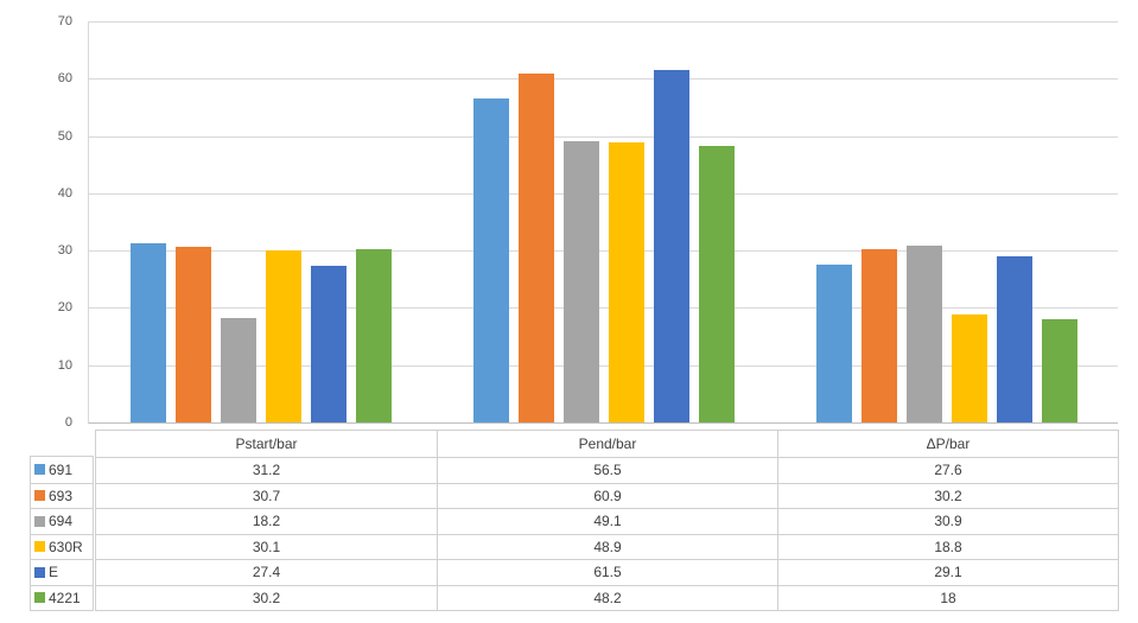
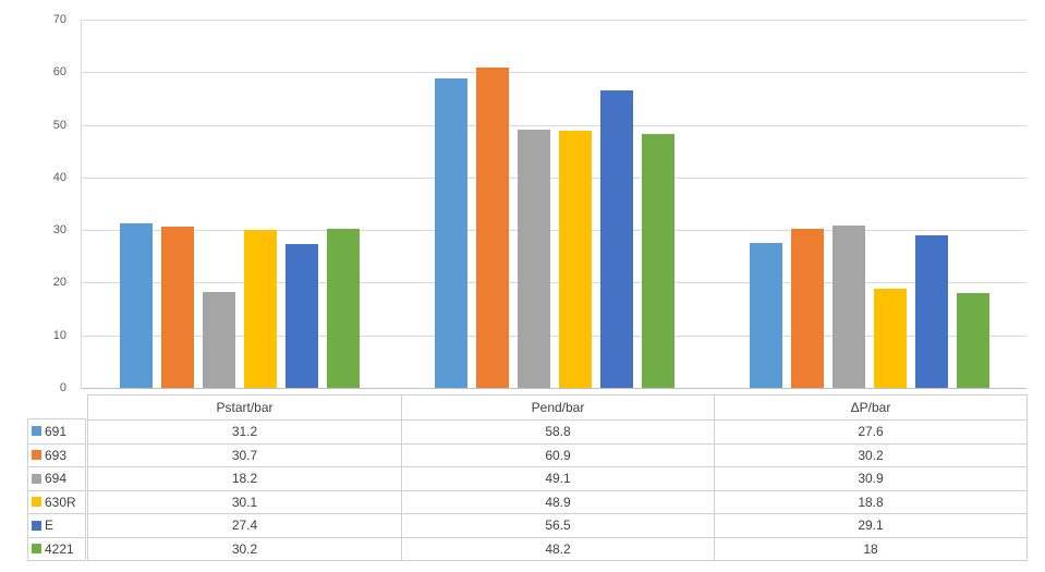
691/Pend/bar: 56.5 -> 58.8
E/Pend/bar: 61.5 -> 56.5
